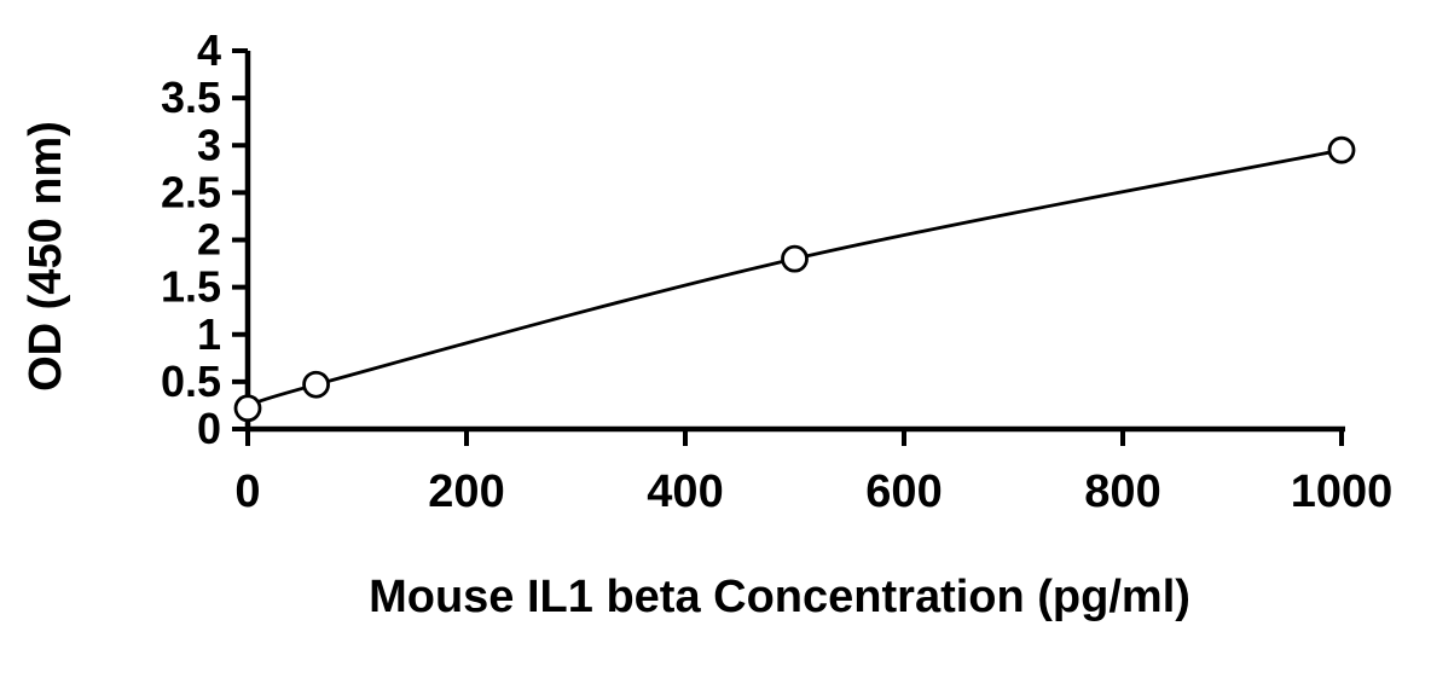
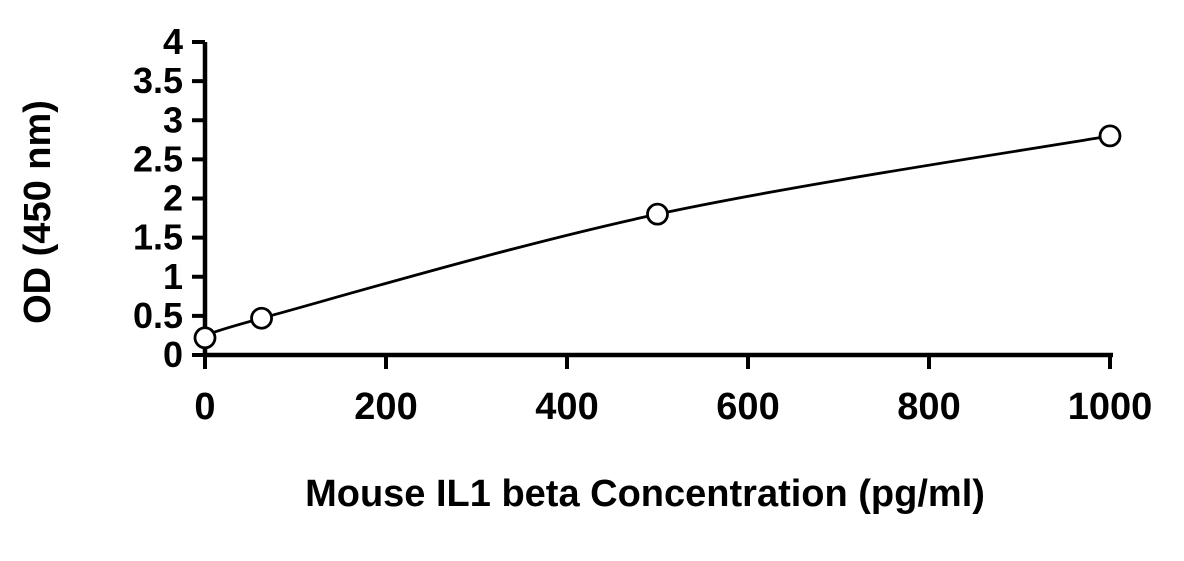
1000: 3.0 -> 2.8
